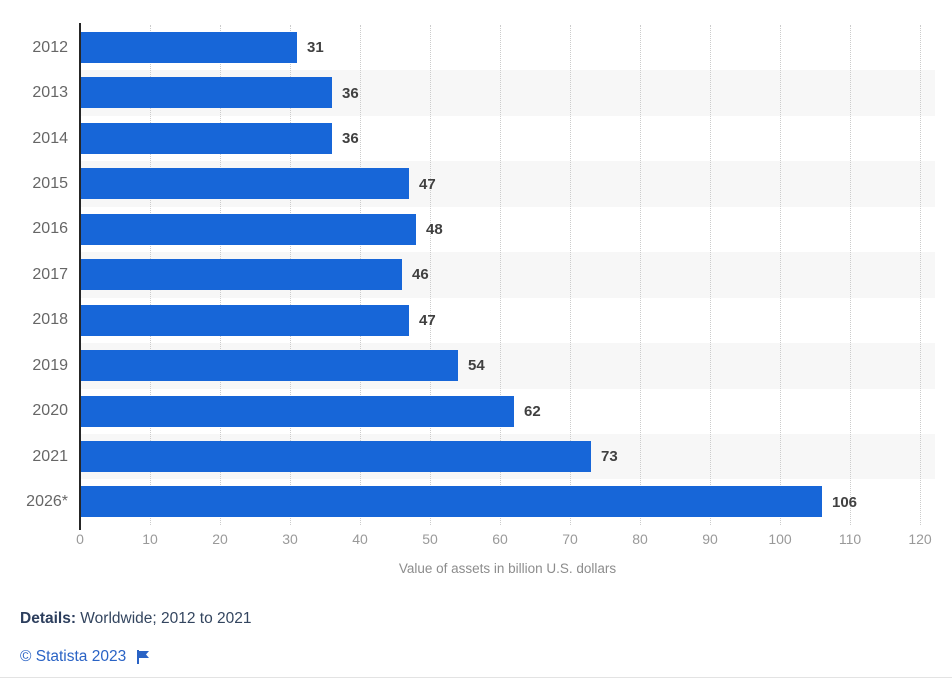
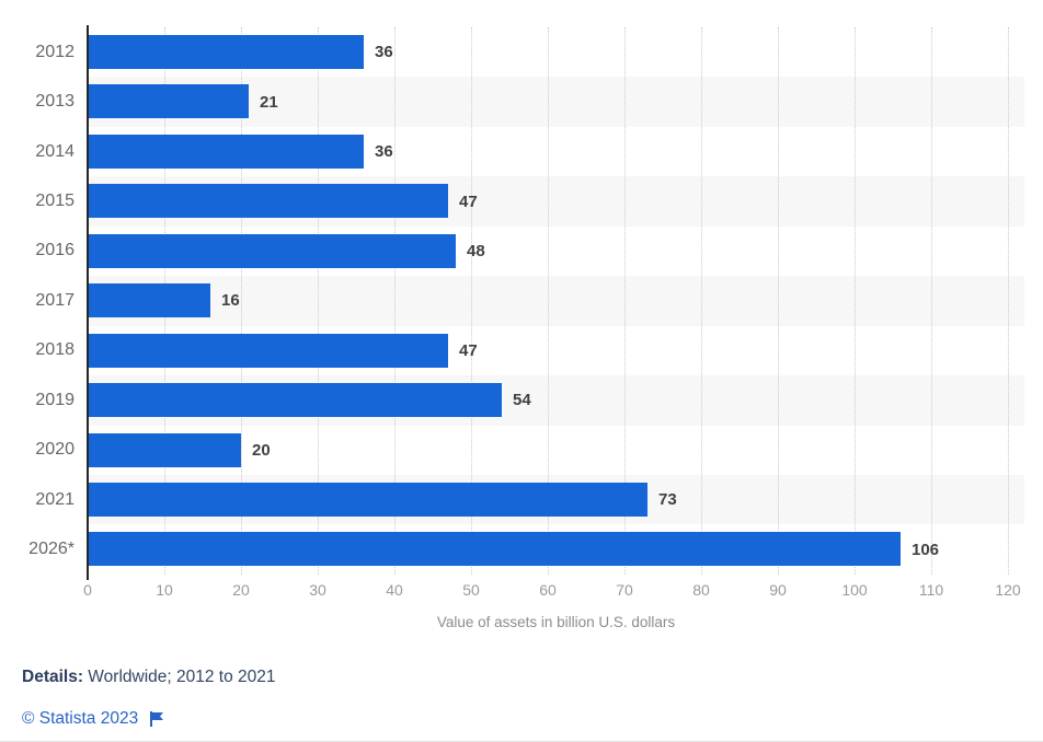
2012: 31 -> 36
2013: 36 -> 21
2017: 46 -> 16
2020: 62 -> 20
